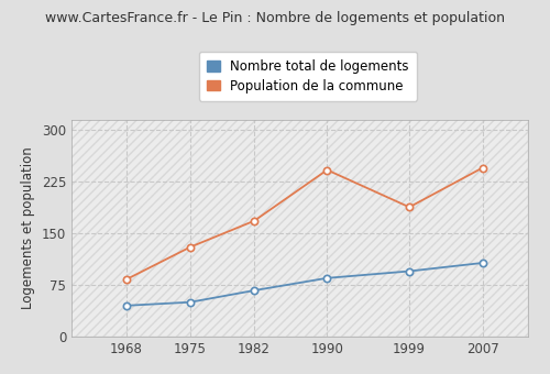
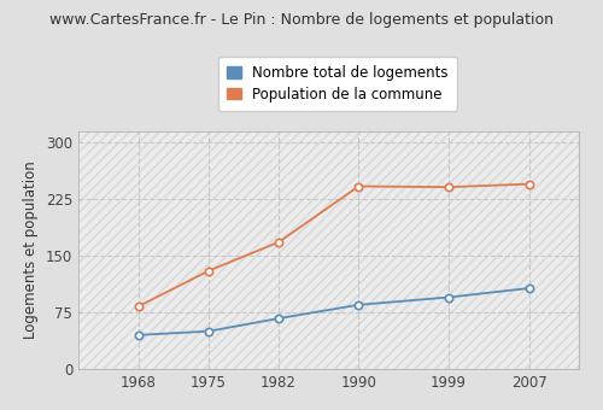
Population de la commune/1999: 188 -> 241
